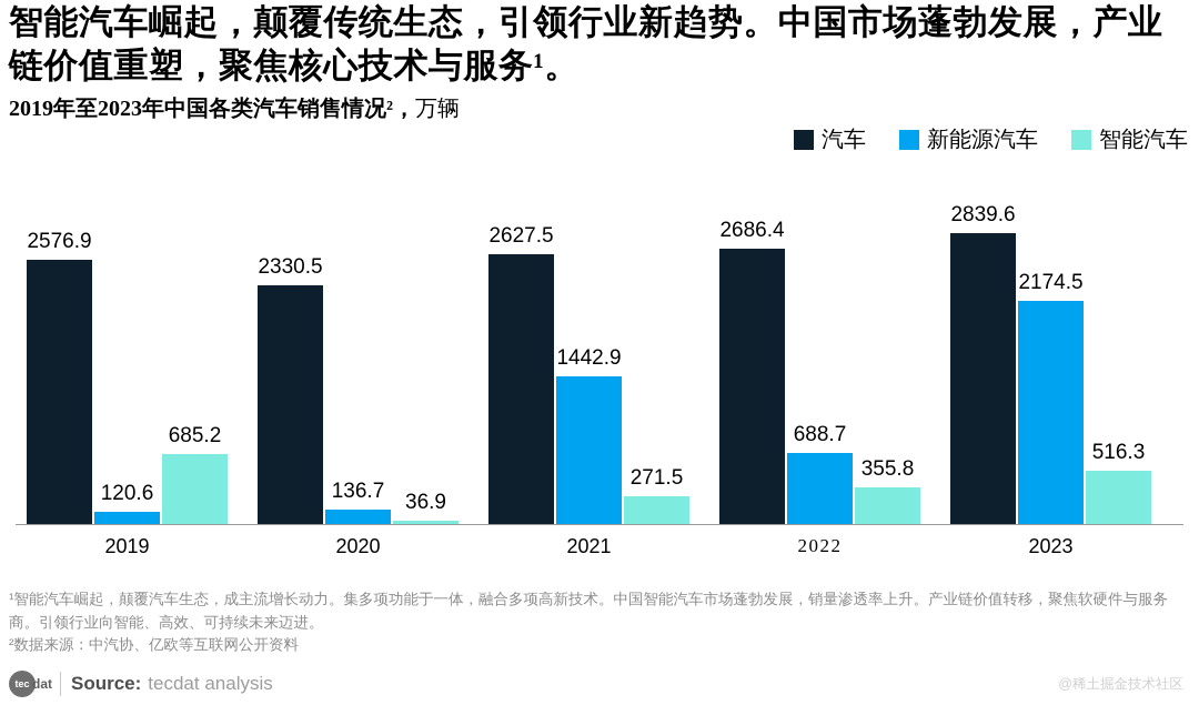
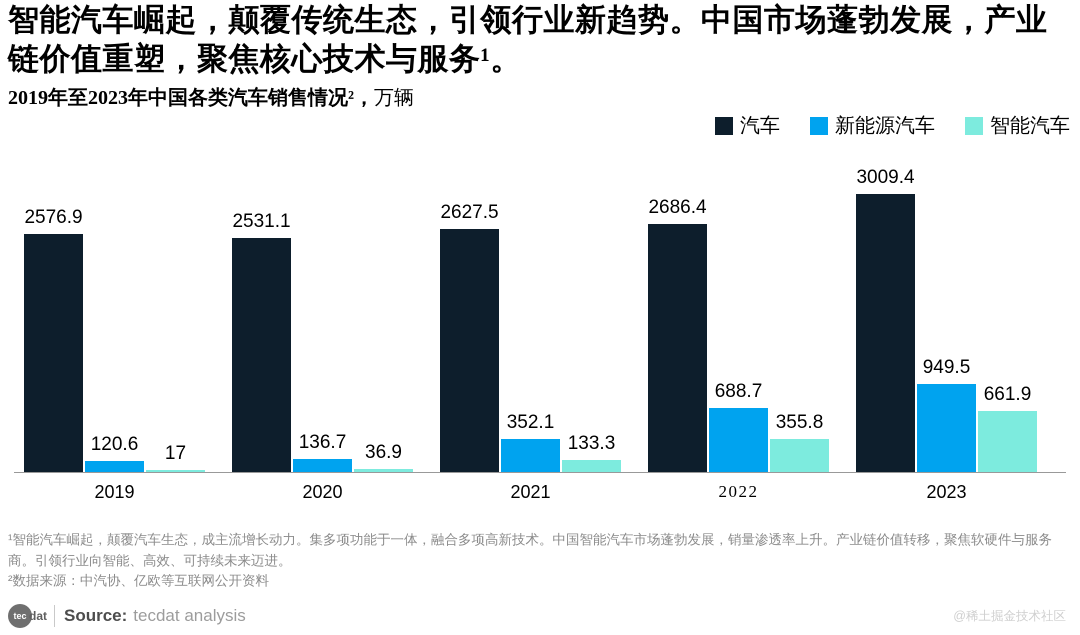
智能汽车/2019: 685.2 -> 17
汽车/2020: 2330.5 -> 2531.1
新能源汽车/2021: 1442.9 -> 352.1
智能汽车/2021: 271.5 -> 133.3
汽车/2023: 2839.6 -> 3009.4
新能源汽车/2023: 2174.5 -> 949.5
智能汽车/2023: 516.3 -> 661.9
